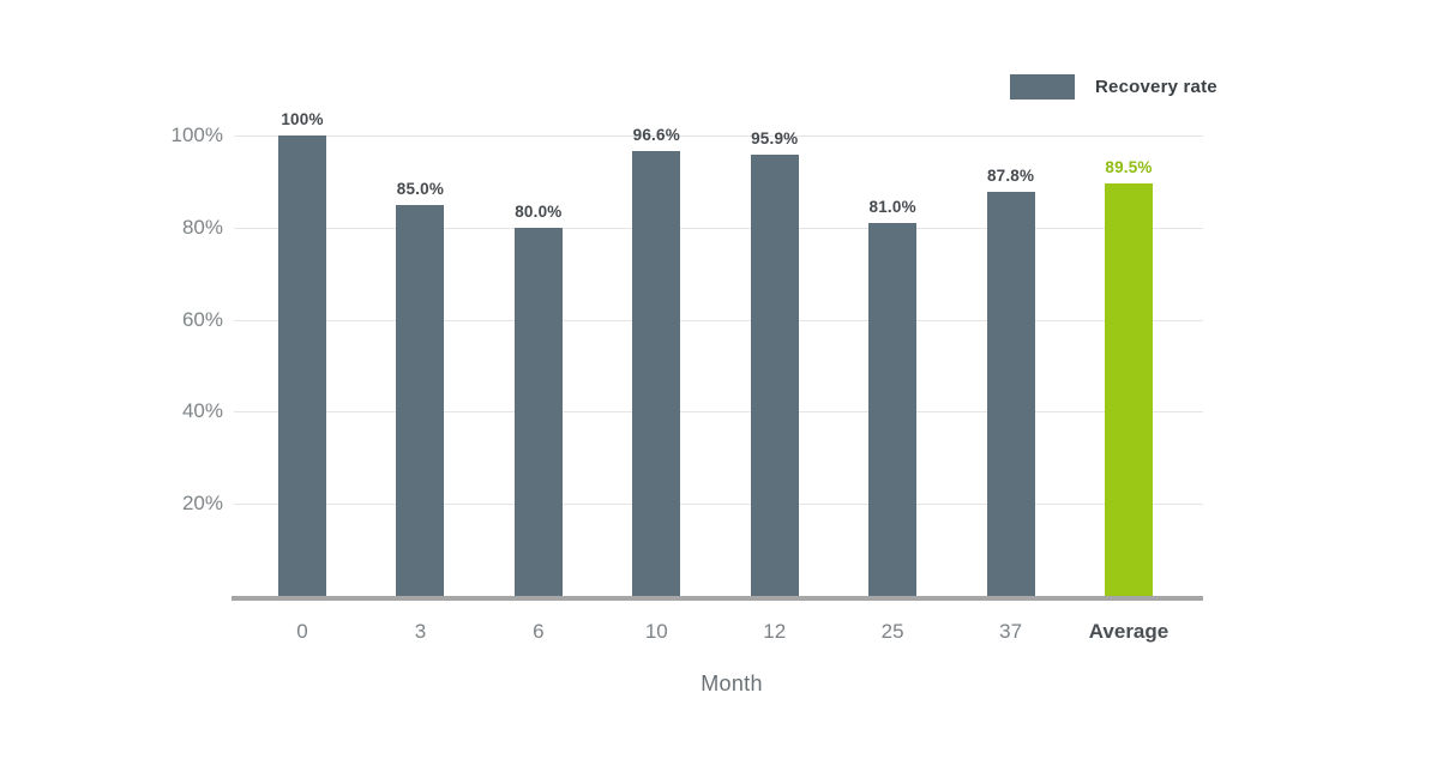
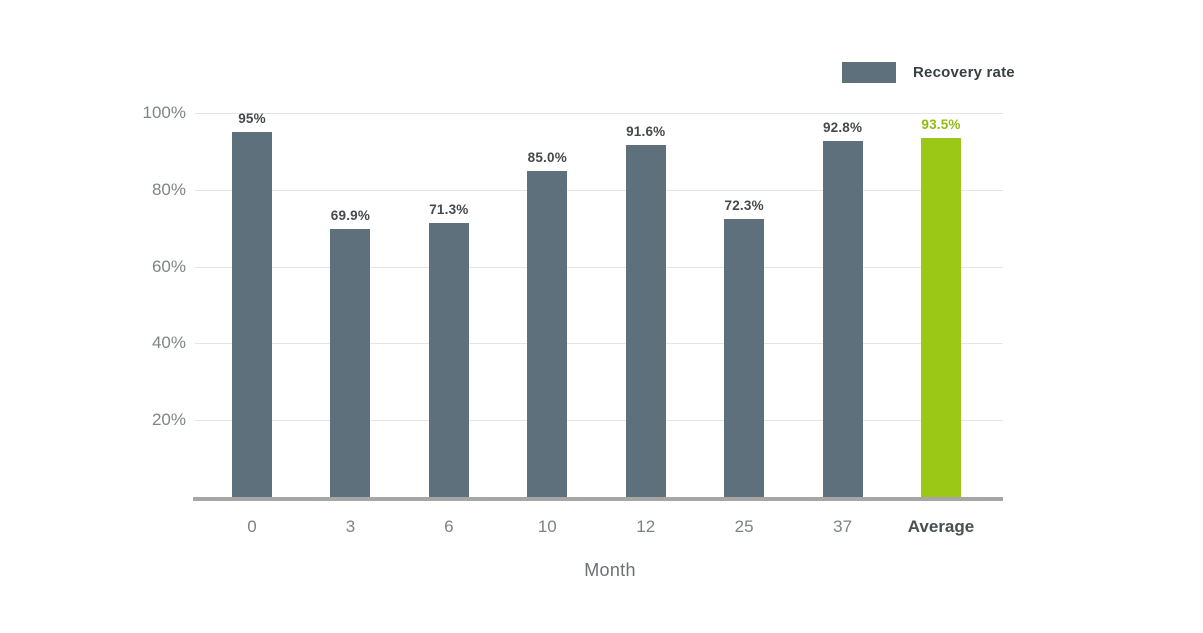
0: 100% -> 95%
3: 85.0% -> 69.9%
6: 80.0% -> 71.3%
10: 96.6% -> 85.0%
12: 95.9% -> 91.6%
25: 81.0% -> 72.3%
37: 87.8% -> 92.8%
Average: 89.5% -> 93.5%
